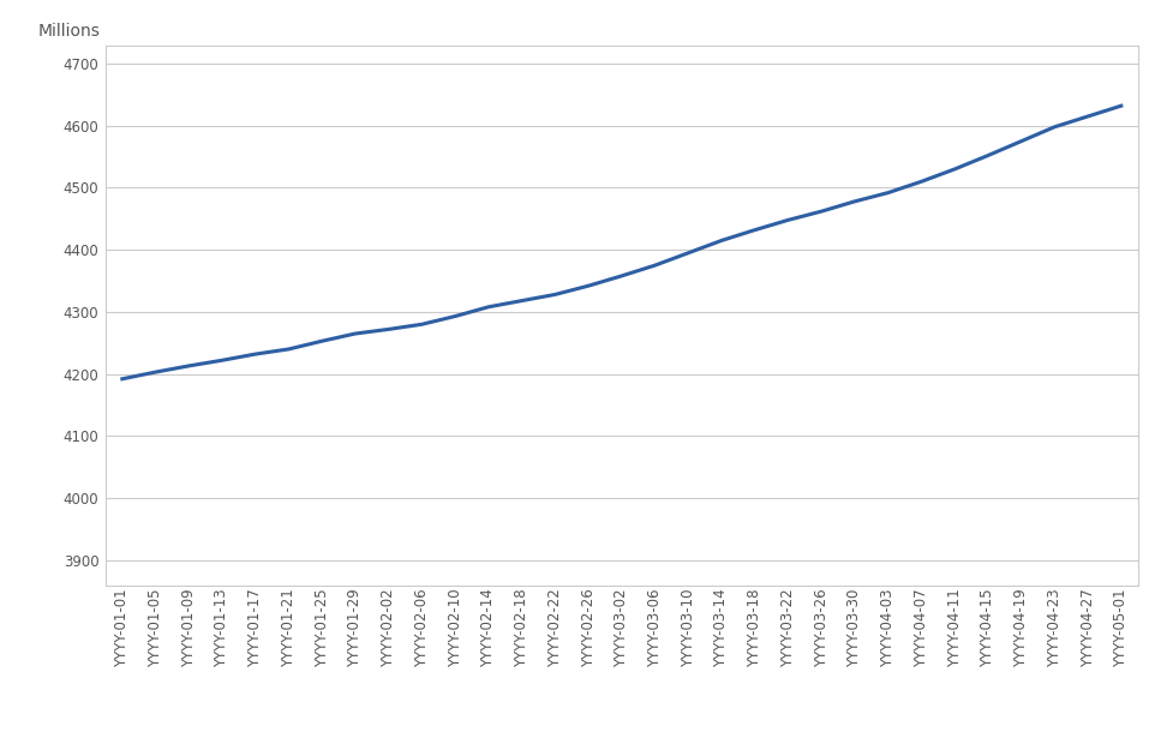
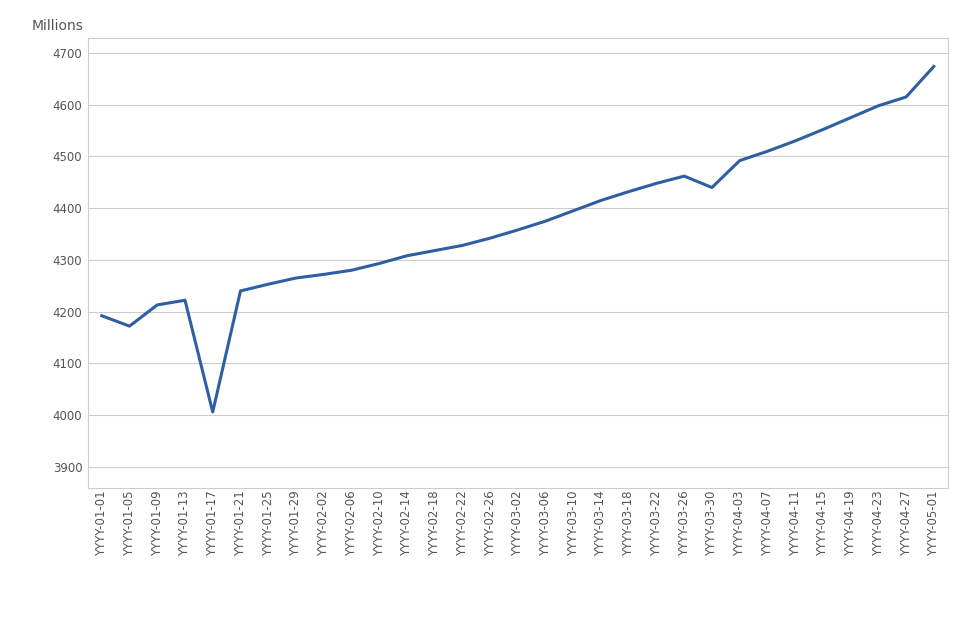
YYYY-01-05: 4203 -> 4172
YYYY-01-17: 4232 -> 4006
YYYY-03-30: 4478 -> 4440
YYYY-05-01: 4632 -> 4674
